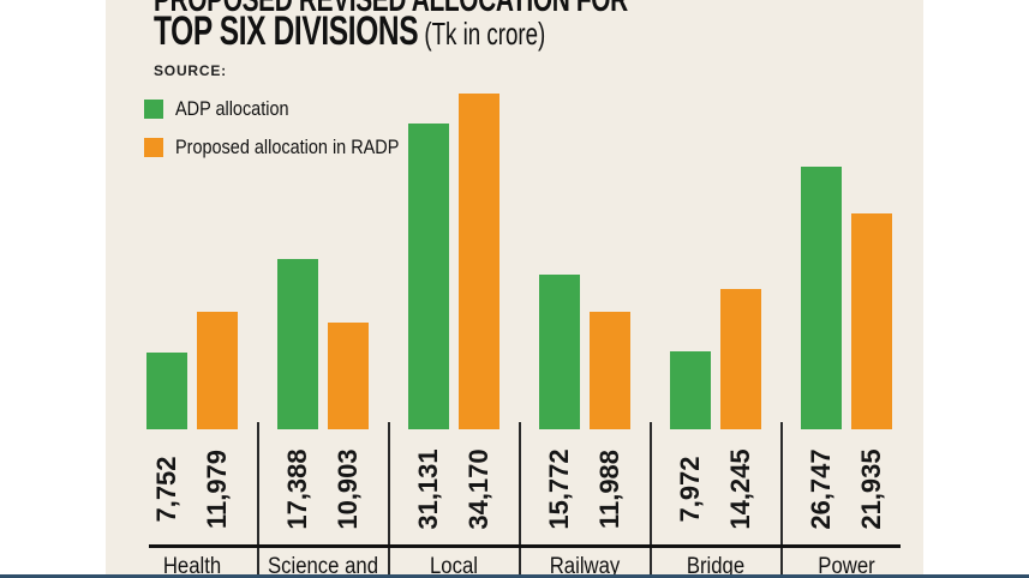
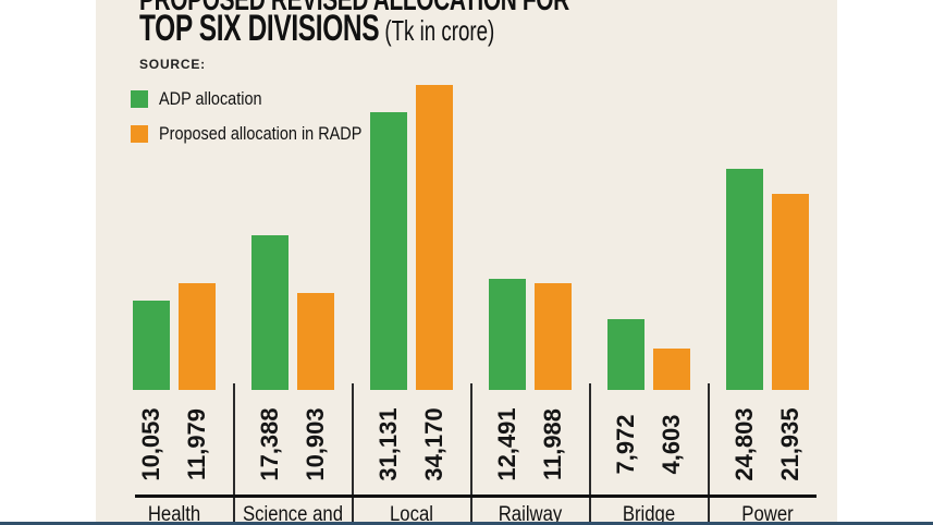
ADP allocation/Health: 7,752 -> 10,053
ADP allocation/Railway: 15,772 -> 12,491
Proposed allocation in RADP/Bridge: 14,245 -> 4,603
ADP allocation/Power: 26,747 -> 24,803
